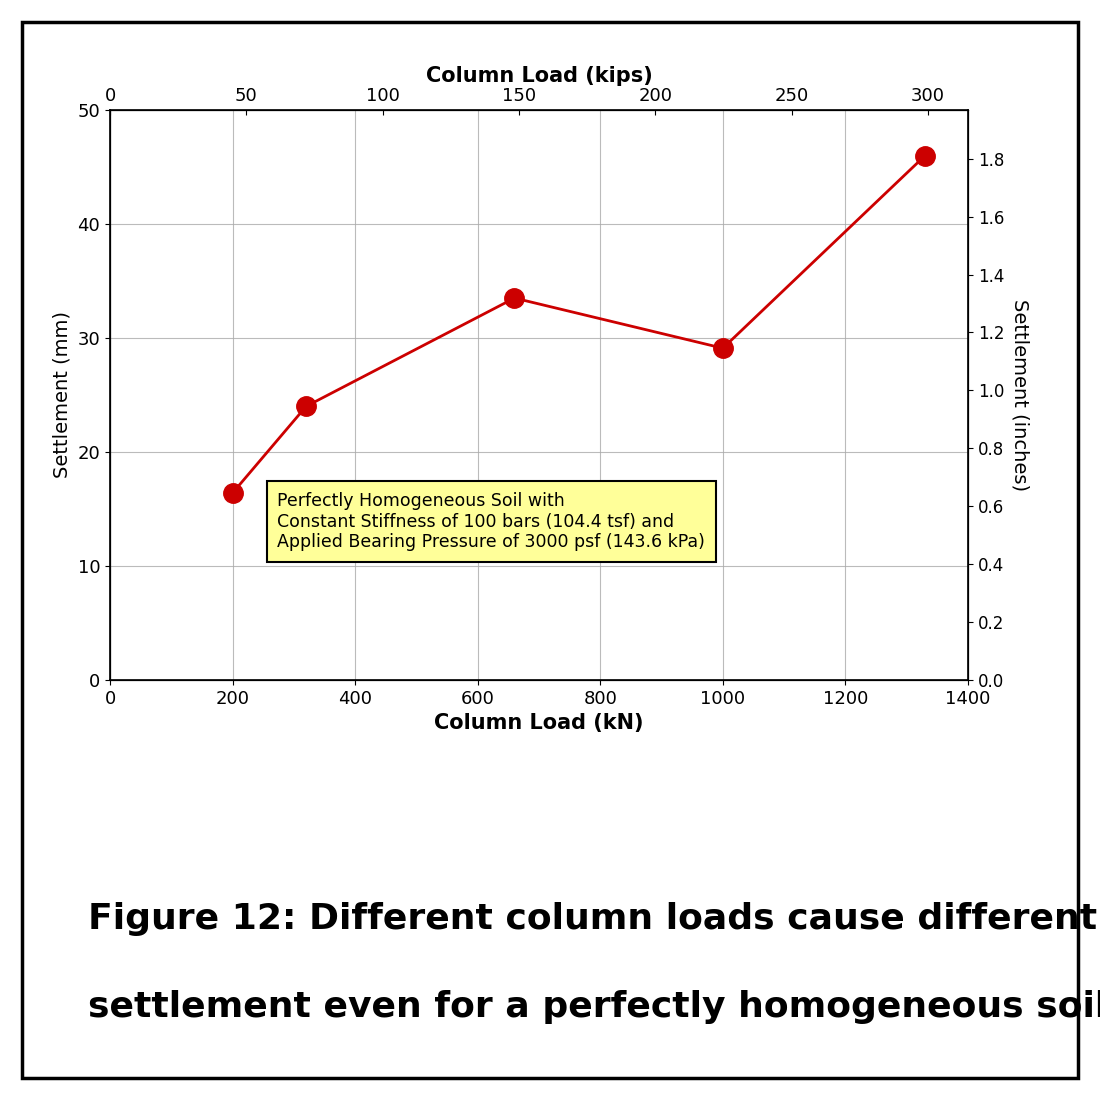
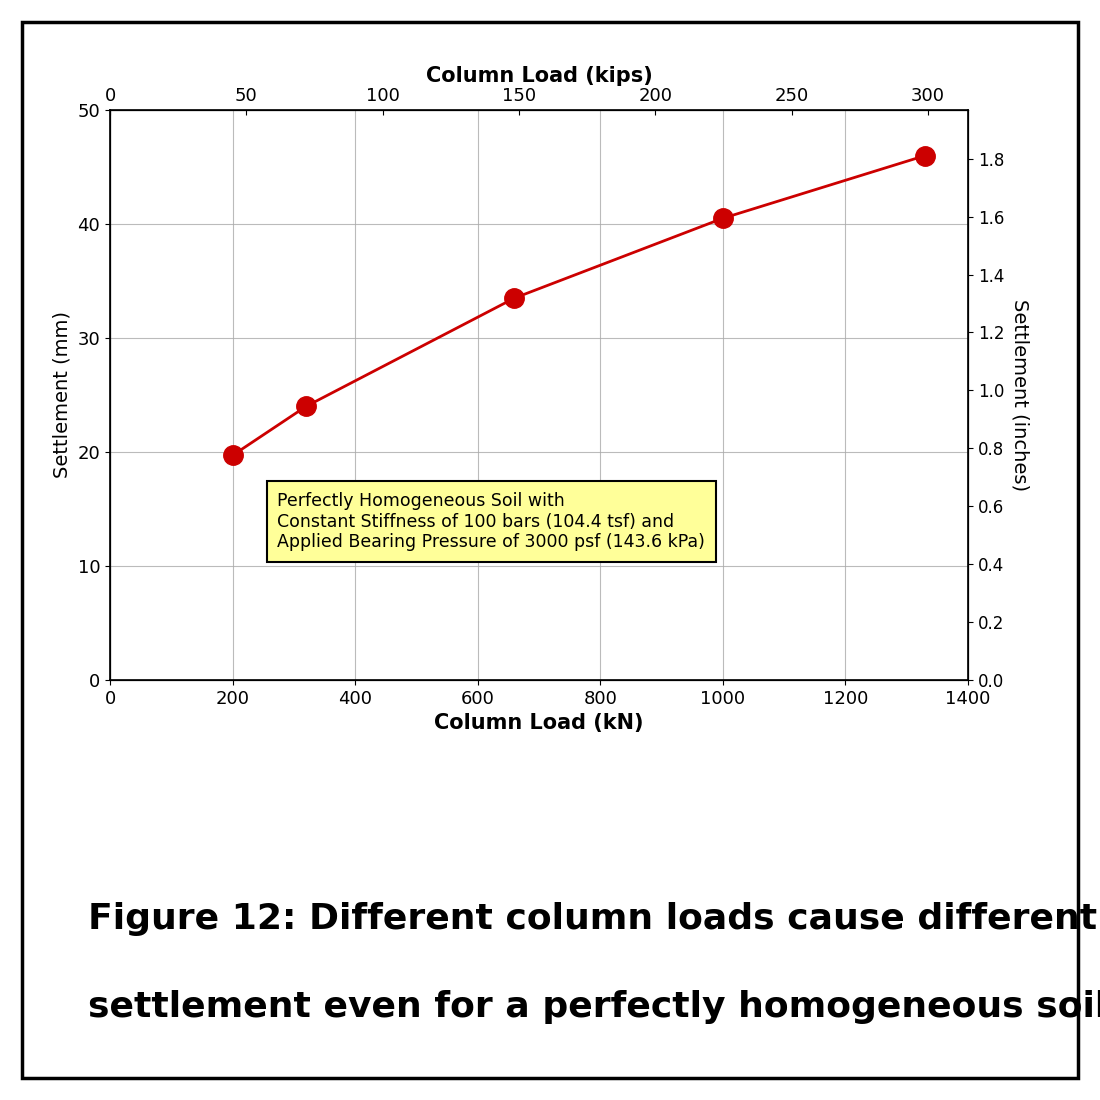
200: 16.4 -> 19.7
1000: 29.1 -> 40.5
